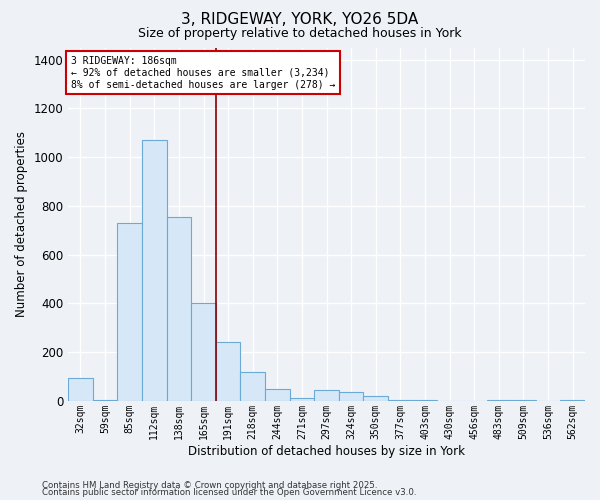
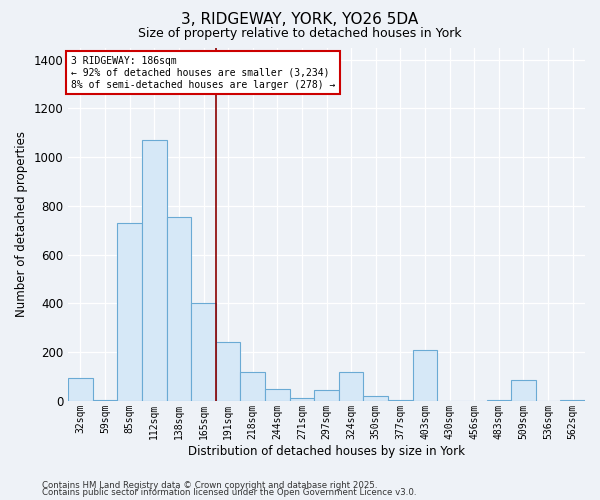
324sqm: 35 -> 120
403sqm: 5 -> 210
509sqm: 5 -> 85
